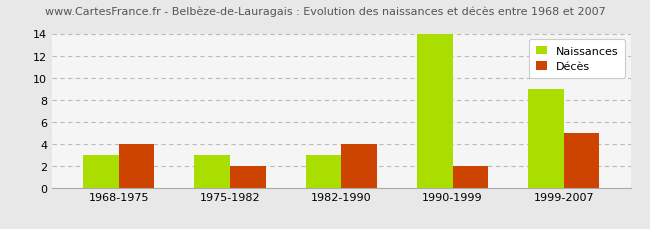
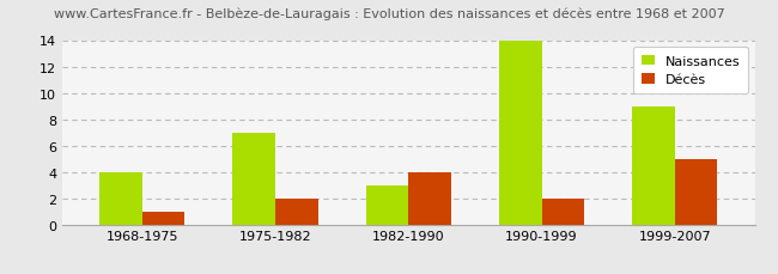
Naissances/1968-1975: 3 -> 4
Décès/1968-1975: 4 -> 1
Naissances/1975-1982: 3 -> 7
